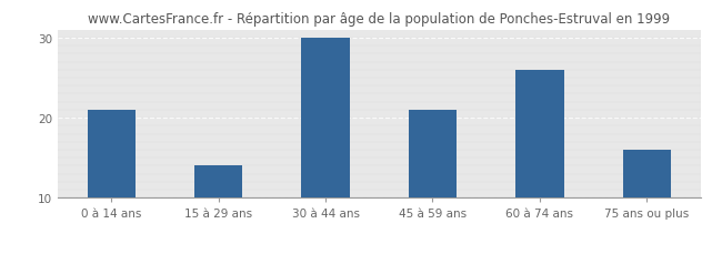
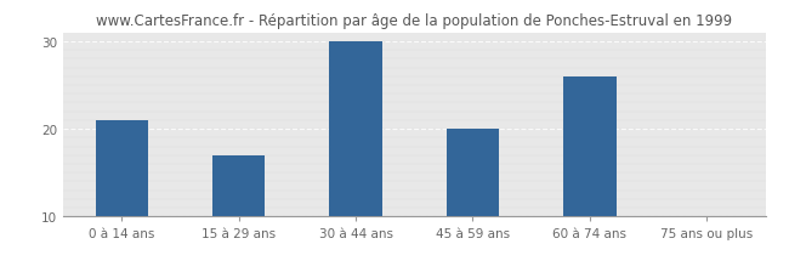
15 à 29 ans: 14 -> 17
45 à 59 ans: 21 -> 20
75 ans ou plus: 16 -> 10
